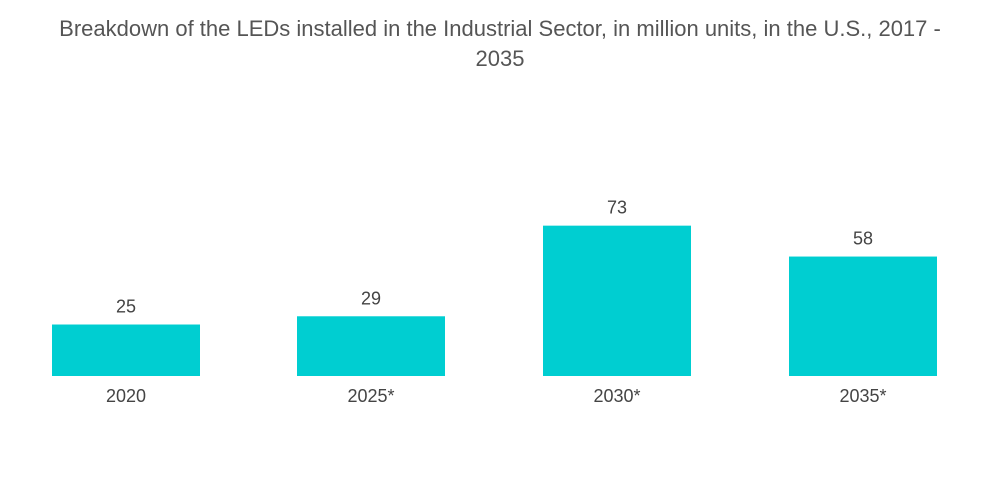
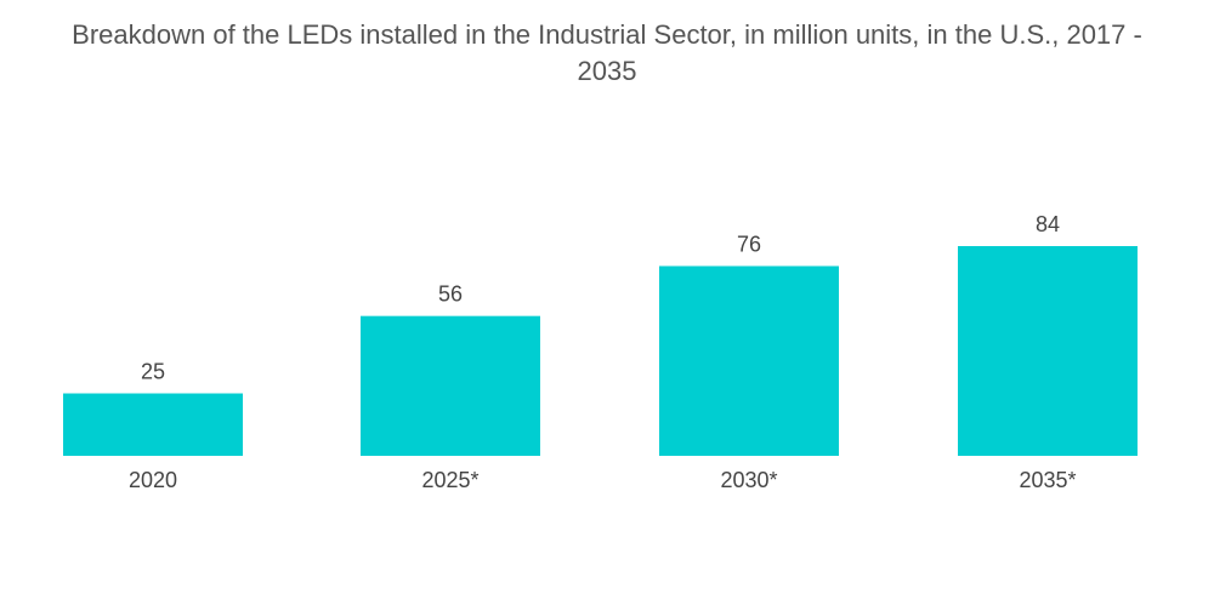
2025*: 29 -> 56
2030*: 73 -> 76
2035*: 58 -> 84
